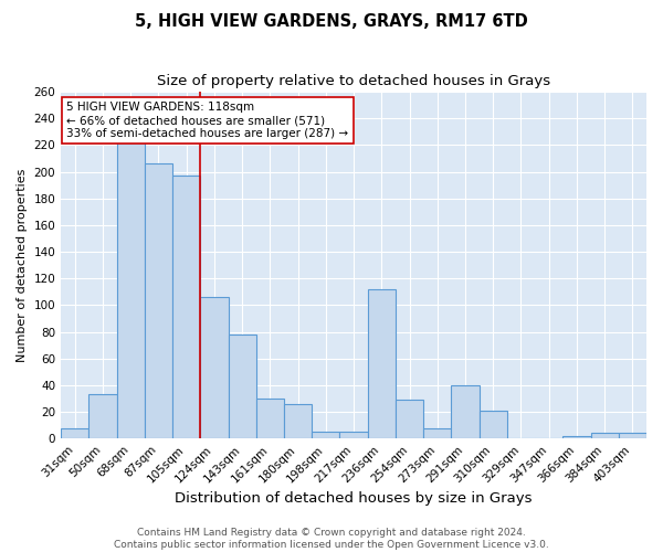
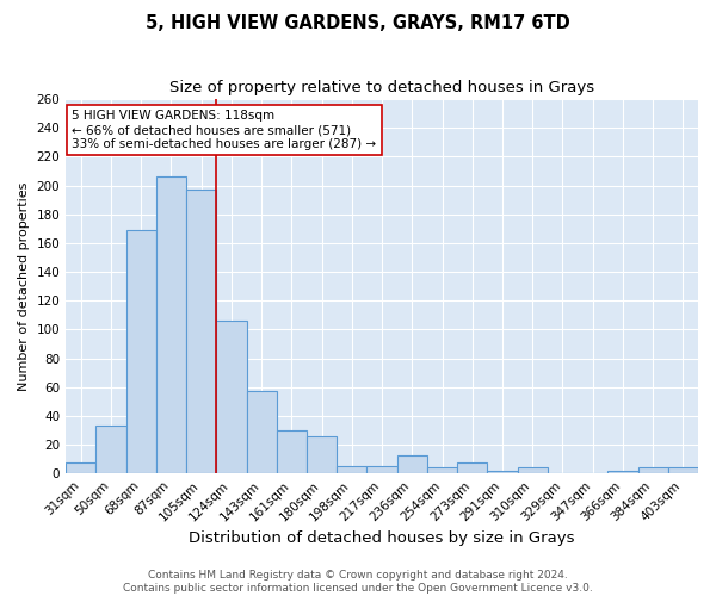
68sqm: 222 -> 169
143sqm: 78 -> 57
236sqm: 112 -> 13
254sqm: 29 -> 4
291sqm: 40 -> 2
310sqm: 21 -> 4
